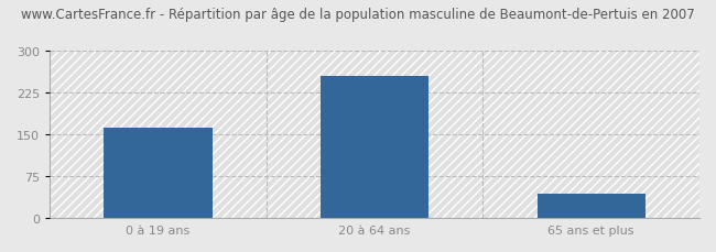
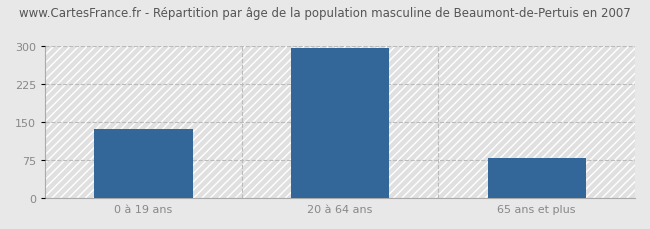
0 à 19 ans: 162 -> 136
20 à 64 ans: 254 -> 295
65 ans et plus: 44 -> 79
